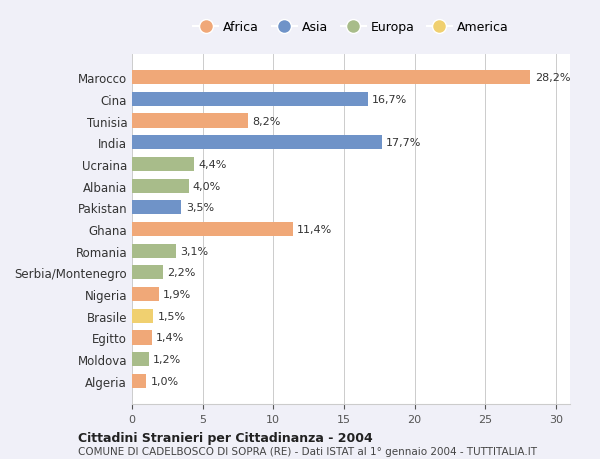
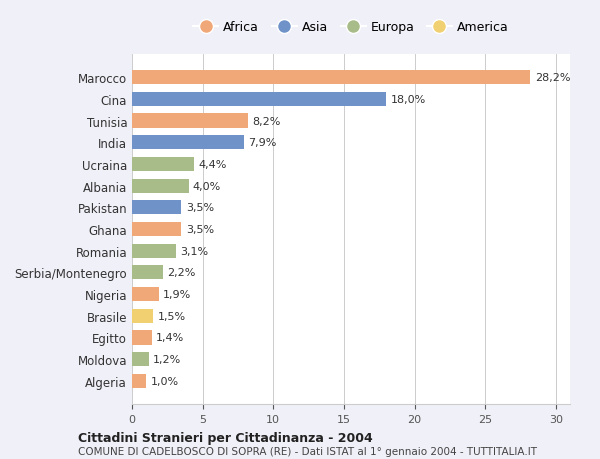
Cina: 16,7% -> 18,0%
India: 17,7% -> 7,9%
Ghana: 11,4% -> 3,5%
